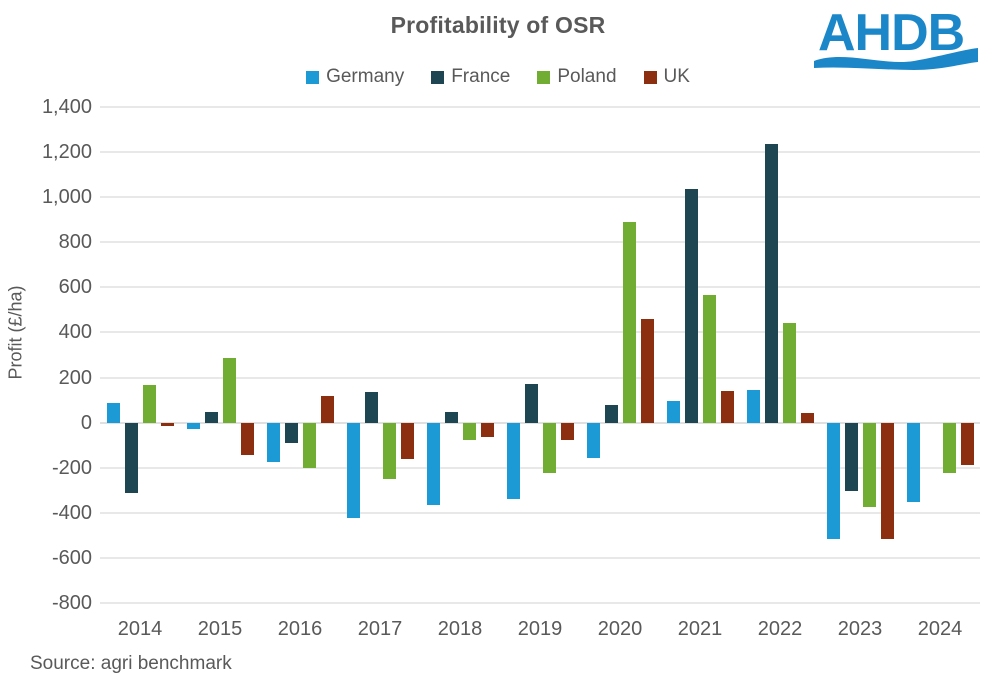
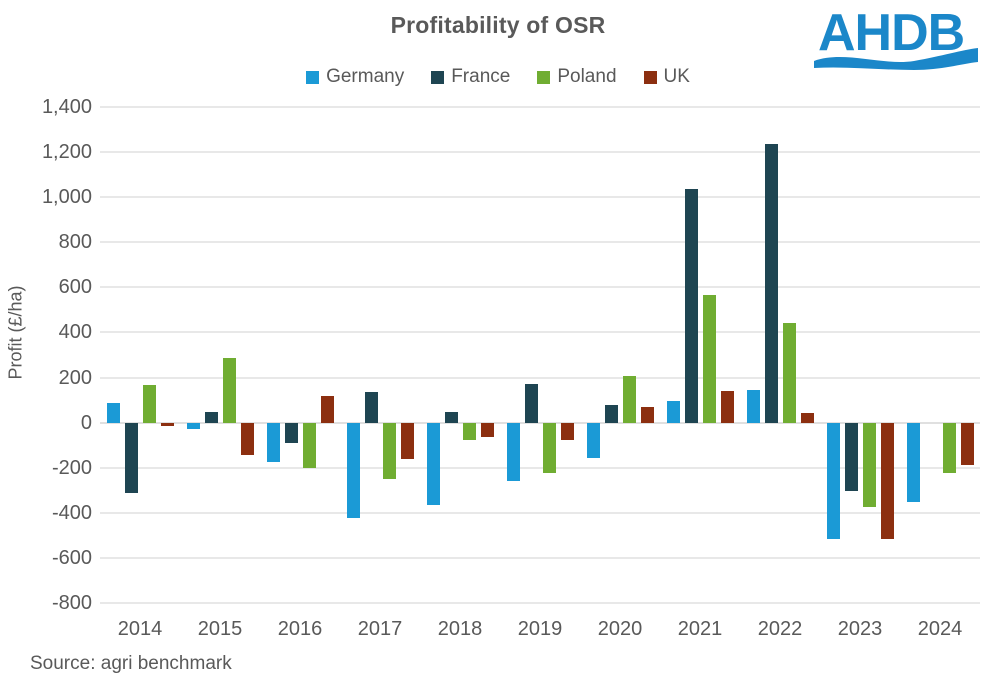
Germany/2019: -340 -> -260
Poland/2020: 890 -> 200
UK/2020: 460 -> 70
